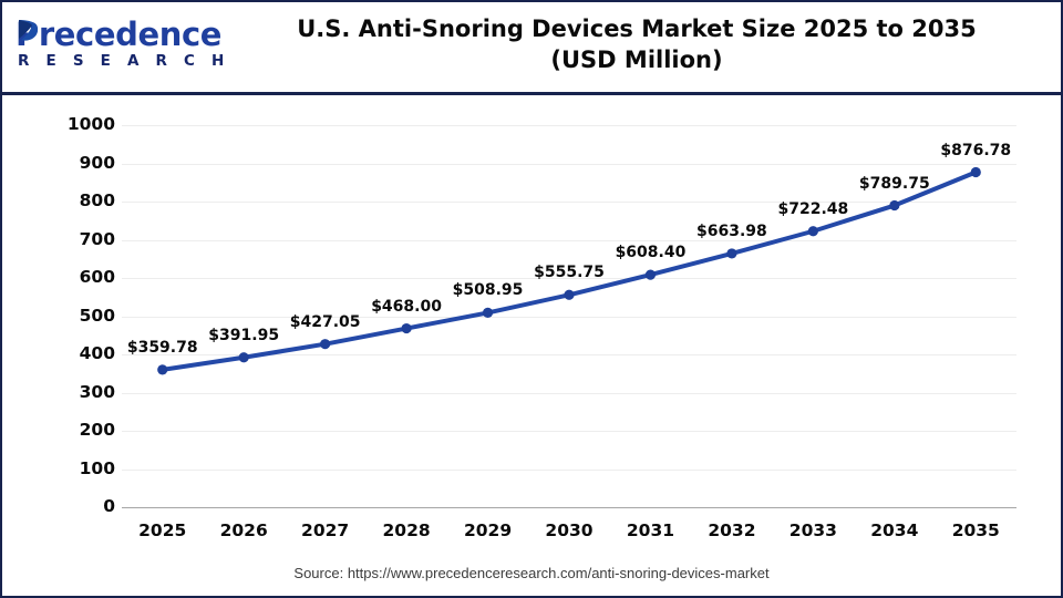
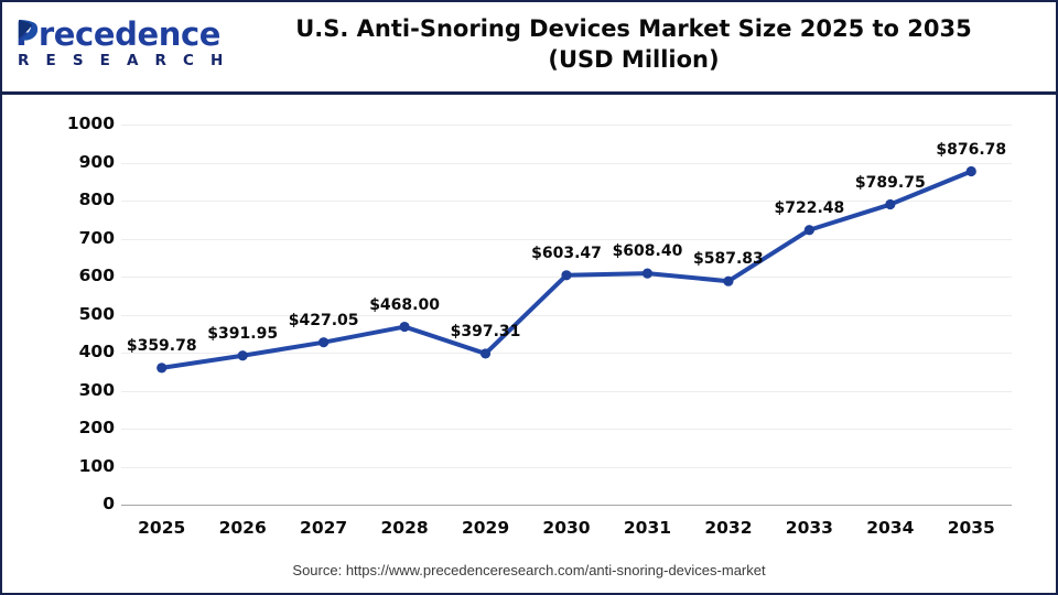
2029: $508.95 -> $397.31
2030: $555.75 -> $603.47
2032: $663.98 -> $587.83
